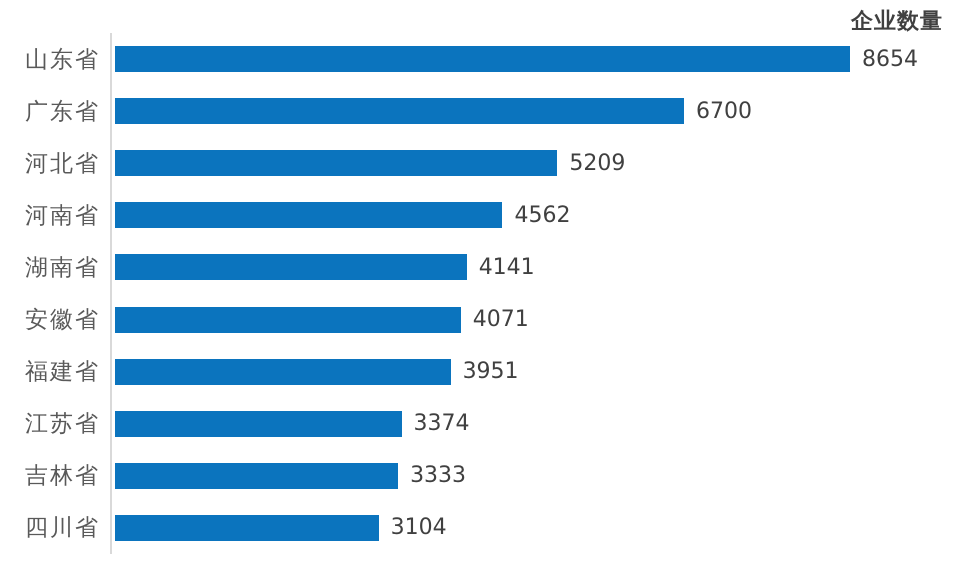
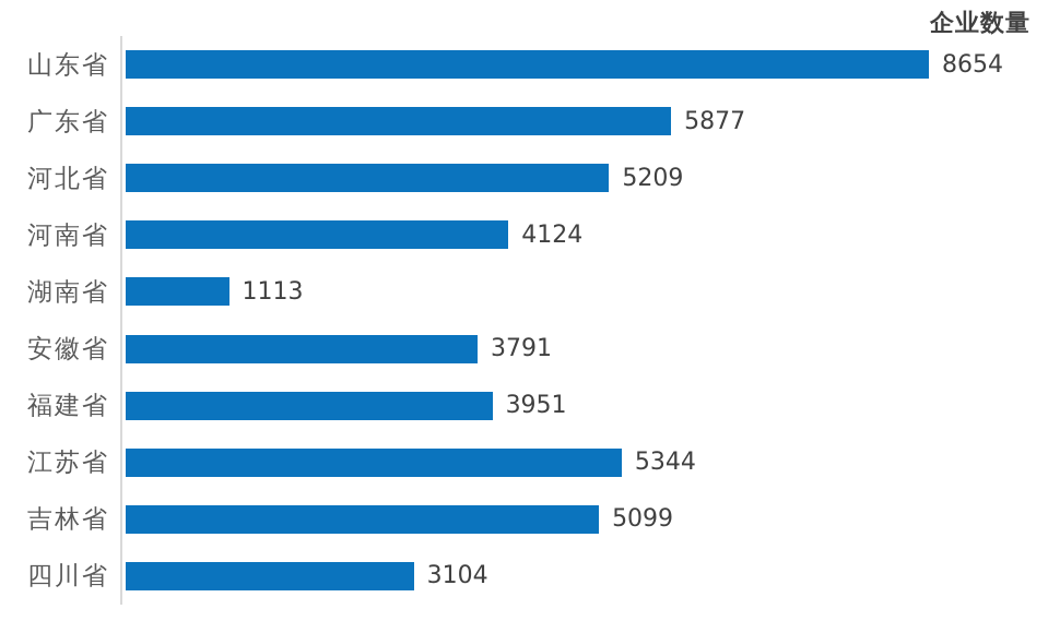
广东省: 6700 -> 5877
河南省: 4562 -> 4124
湖南省: 4141 -> 1113
安徽省: 4071 -> 3791
江苏省: 3374 -> 5344
吉林省: 3333 -> 5099
